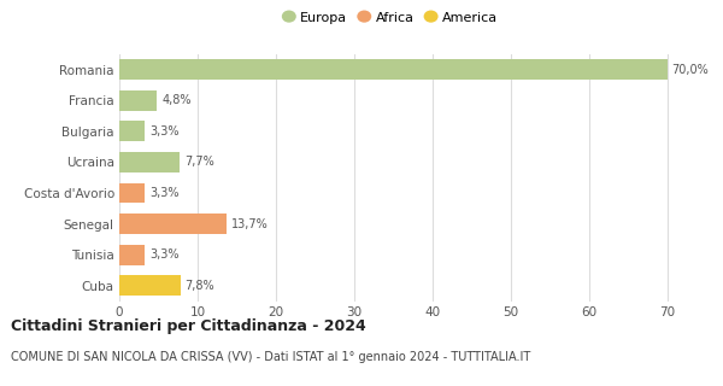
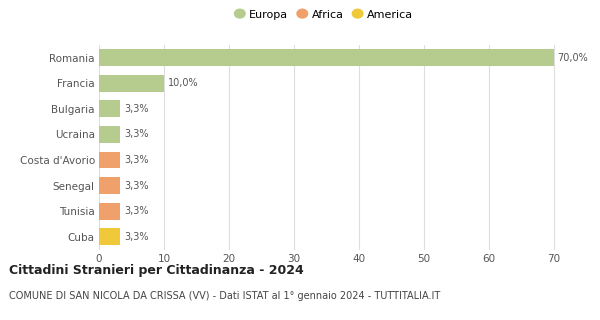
Francia: 4,8% -> 10,0%
Ucraina: 7,7% -> 3,3%
Senegal: 13,7% -> 3,3%
Cuba: 7,8% -> 3,3%
